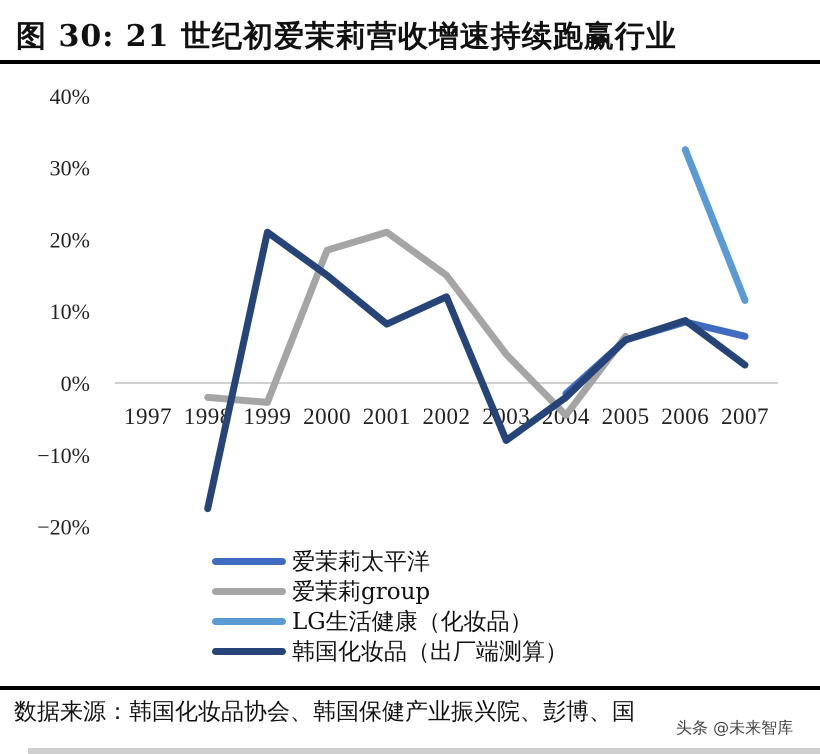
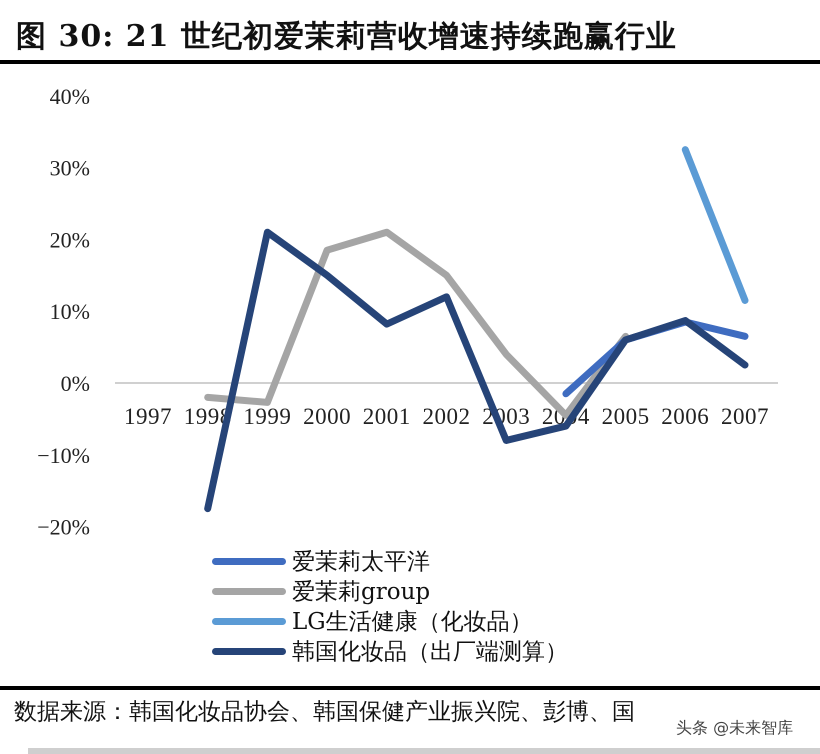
韩国化妆品（出厂端测算）/2004: -2% -> -6%
